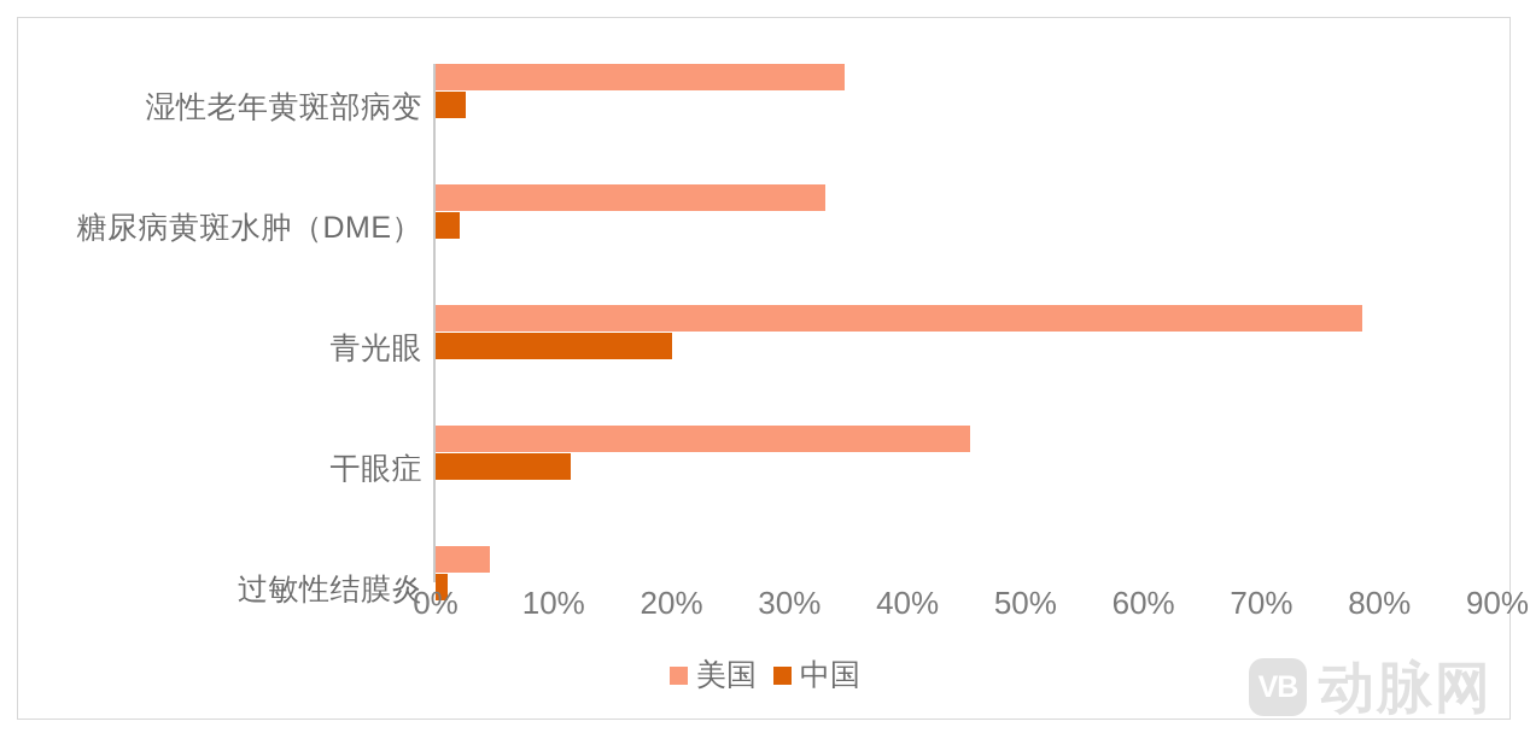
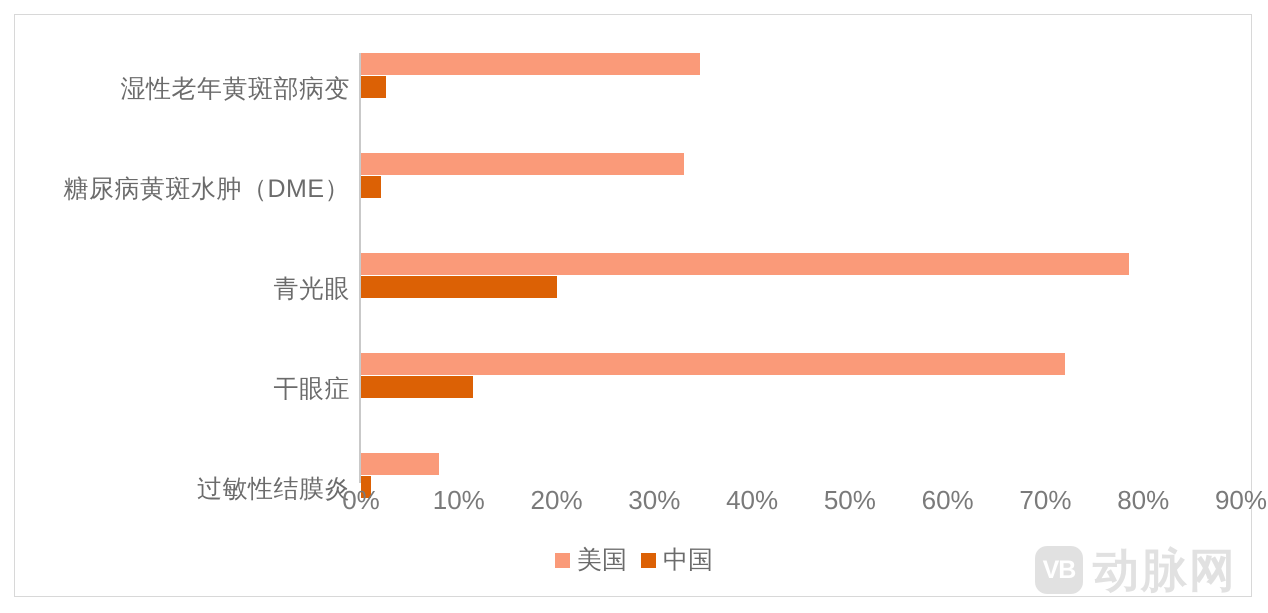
美国/干眼症: 45% -> 72%
美国/过敏性结膜炎: 5% -> 8%
